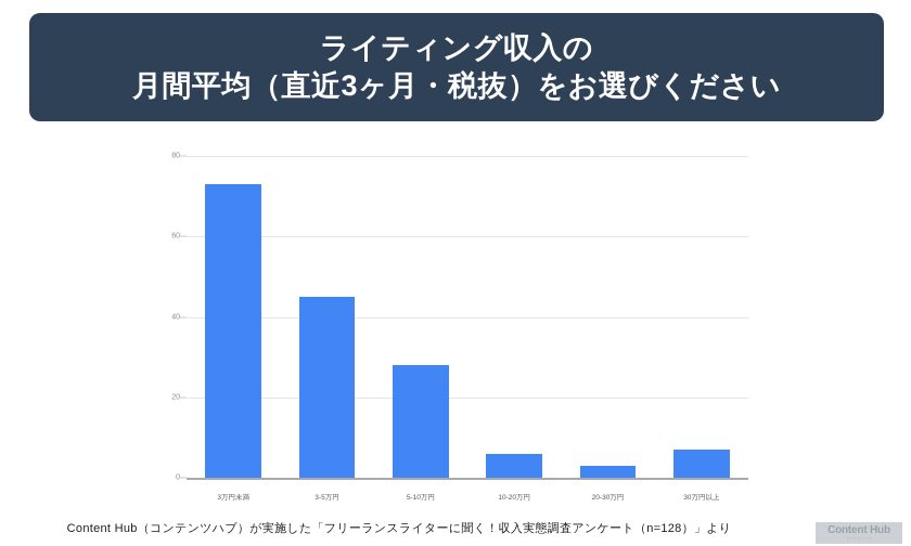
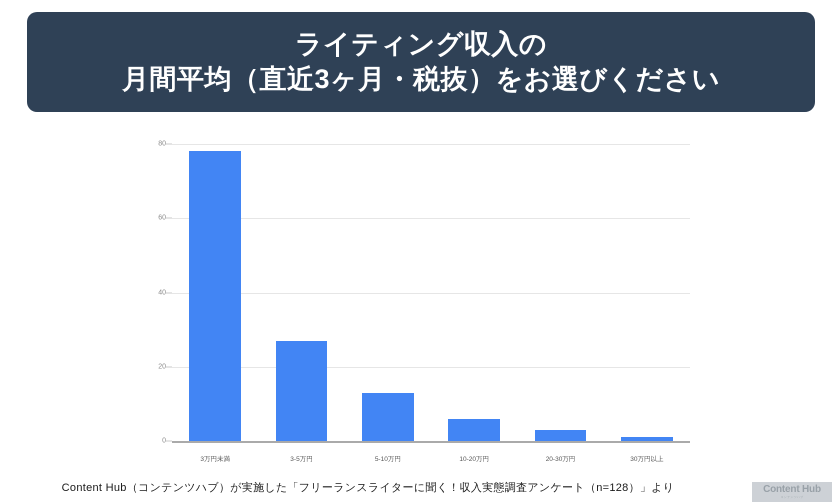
3万円未満: 73 -> 78
3-5万円: 45 -> 27
5-10万円: 28 -> 13
30万円以上: 7 -> 1
